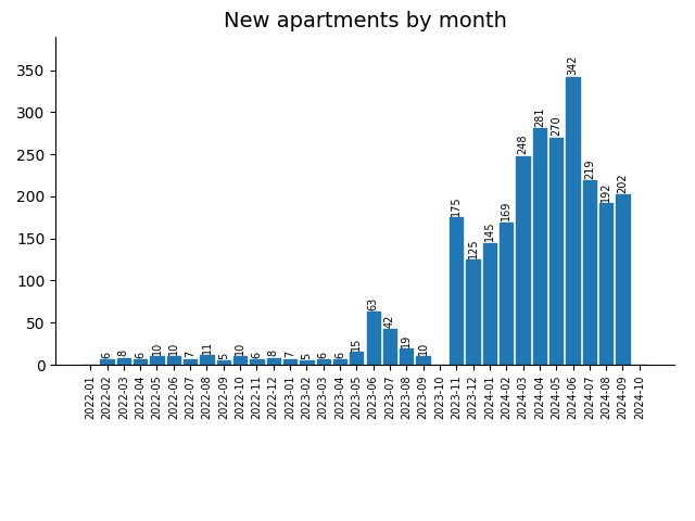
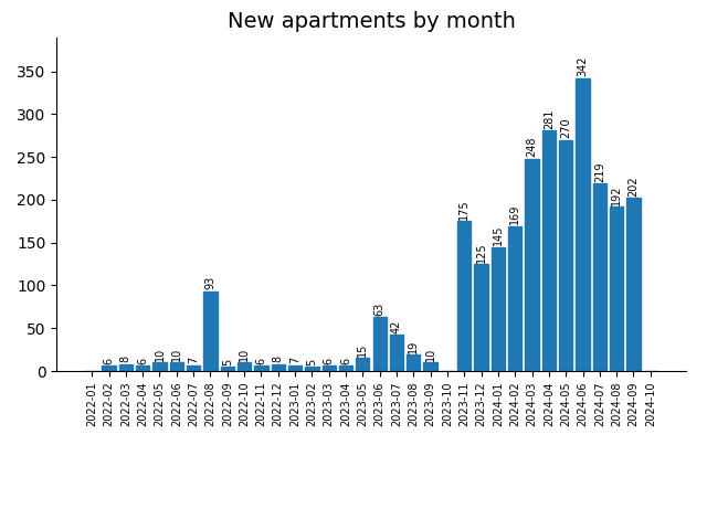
2022-08: 11 -> 93
